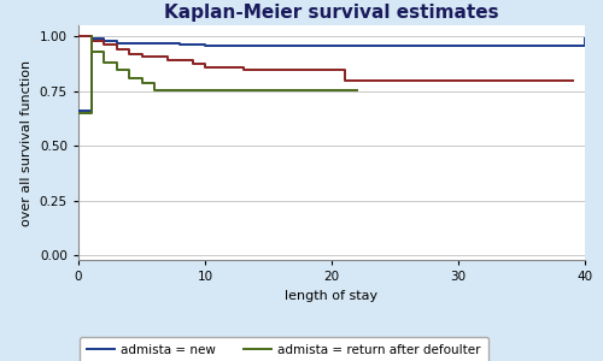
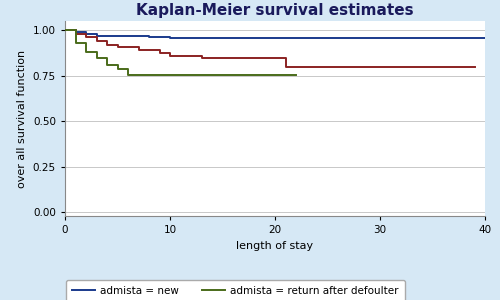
admista = new/0: 0.66 -> 1.00
admista = return after defoulter/0: 0.65 -> 1.00
admista = new/40: 0.99 -> 0.95
